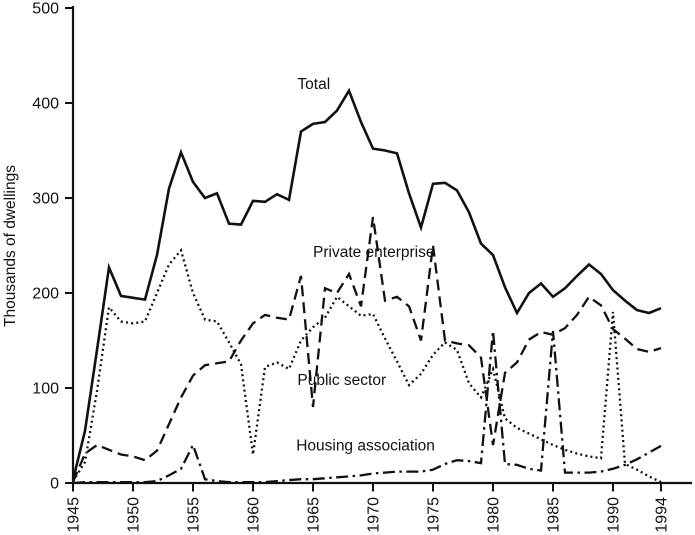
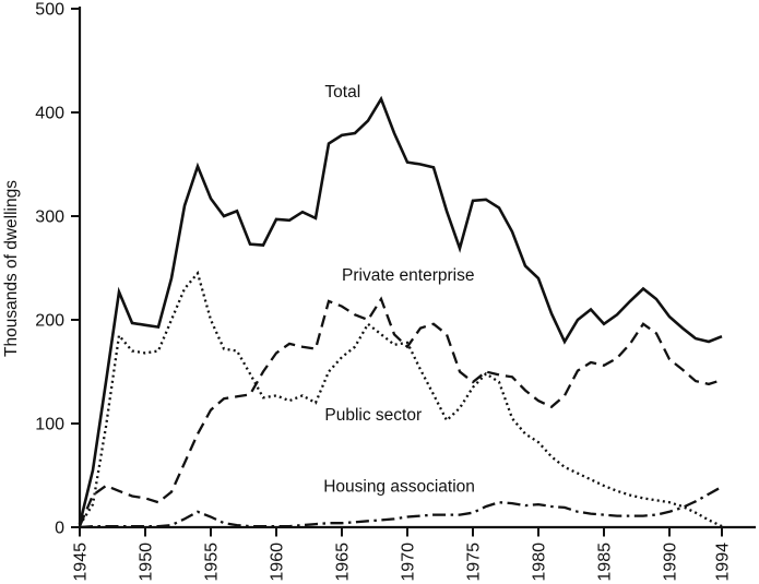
Housing association/1955: 40 -> 10
Public sector/1960: 30 -> 130
Private enterprise/1965: 80 -> 210
Private enterprise/1970: 280 -> 170
Private enterprise/1975: 250 -> 140
Private enterprise/1980: 40 -> 120
Public sector/1980: 120 -> 80
Housing association/1980: 160 -> 20
Housing association/1985: 160 -> 10
Public sector/1990: 180 -> 20
